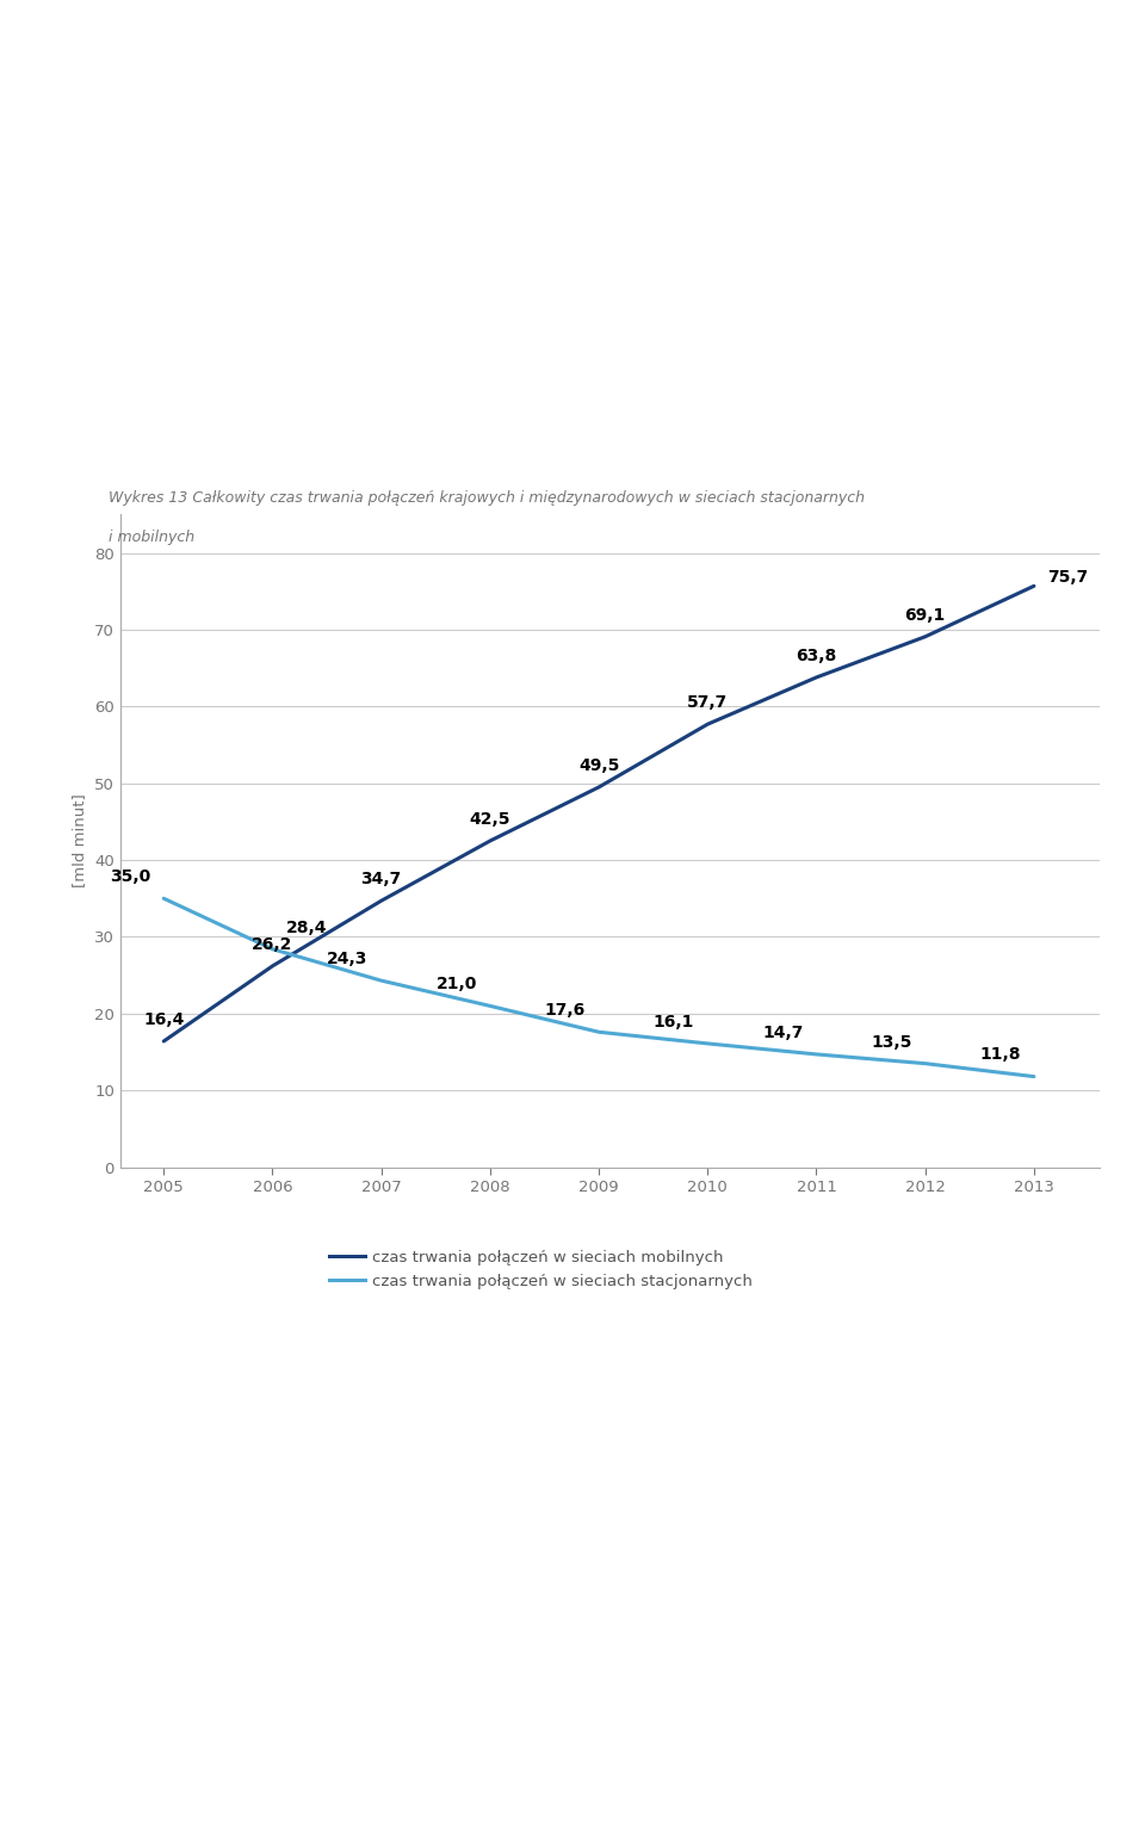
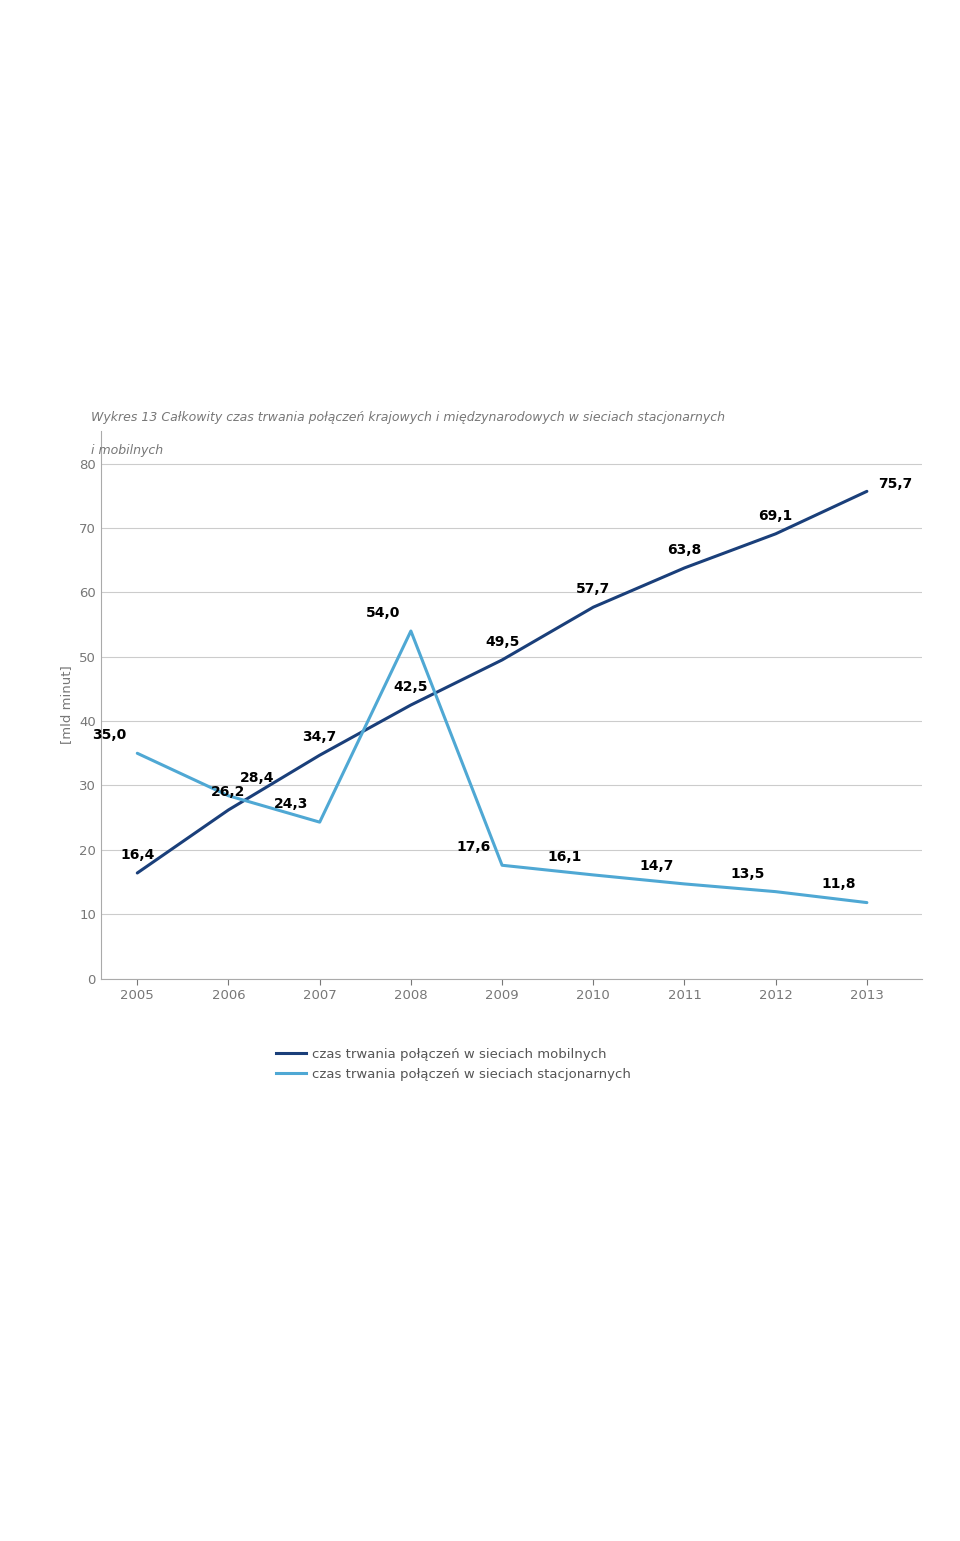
czas trwania połączeń w sieciach stacjonarnych/2008: 21,0 -> 54,0
